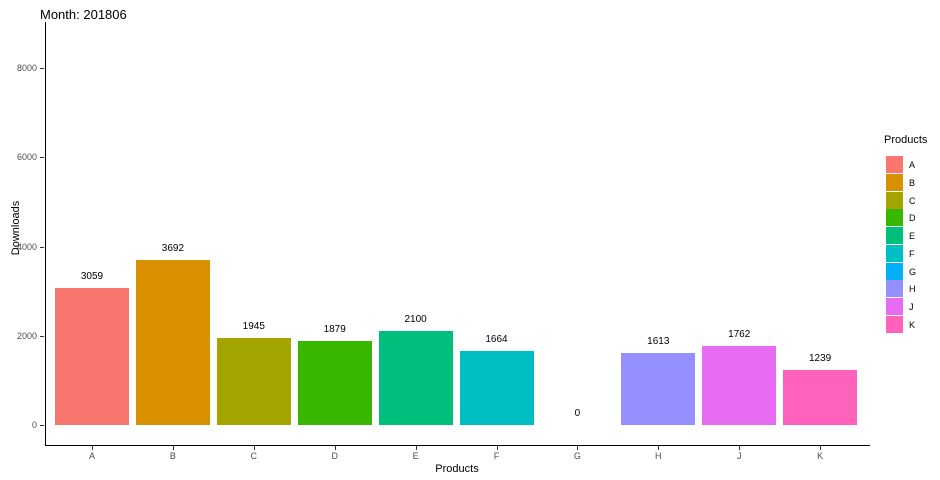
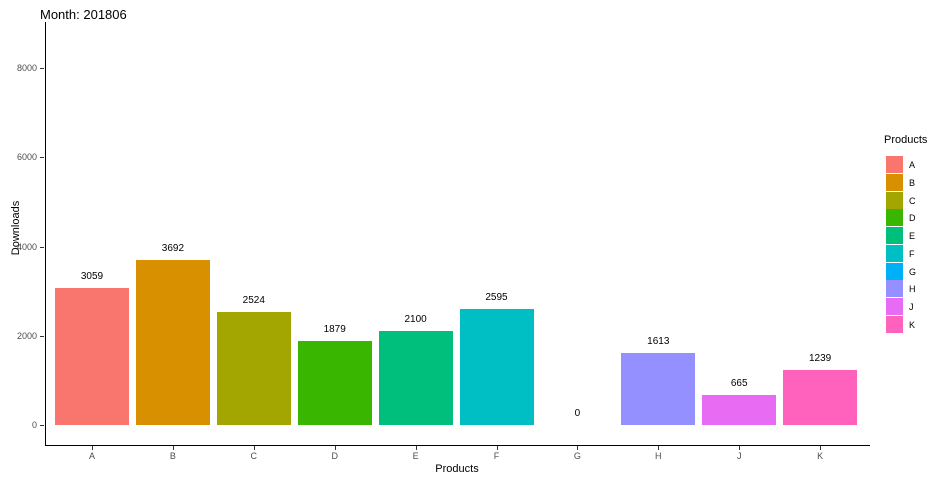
C: 1945 -> 2524
F: 1664 -> 2595
J: 1762 -> 665
